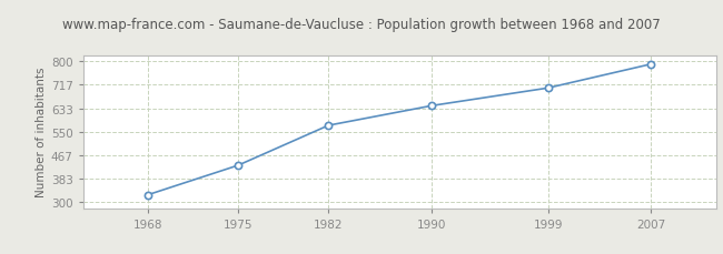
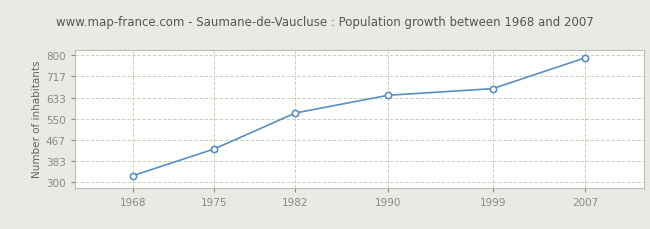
1999: 705 -> 668
